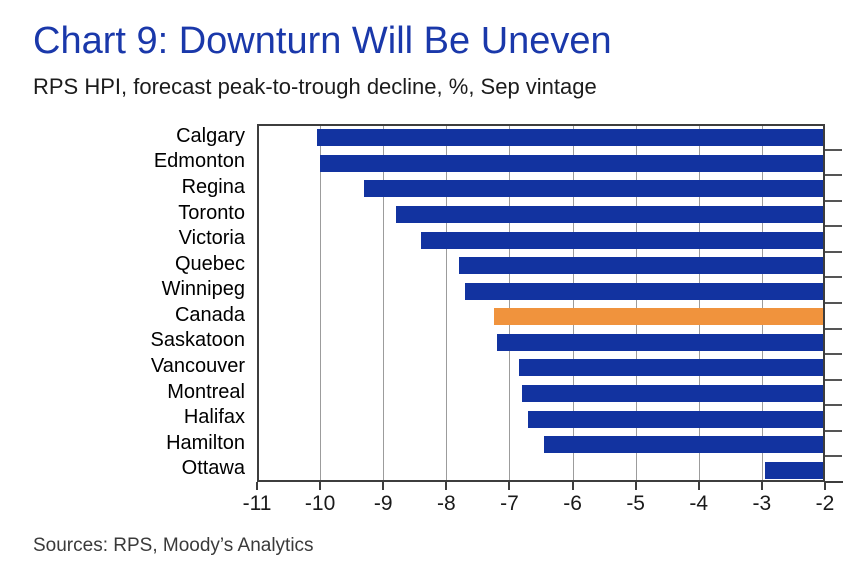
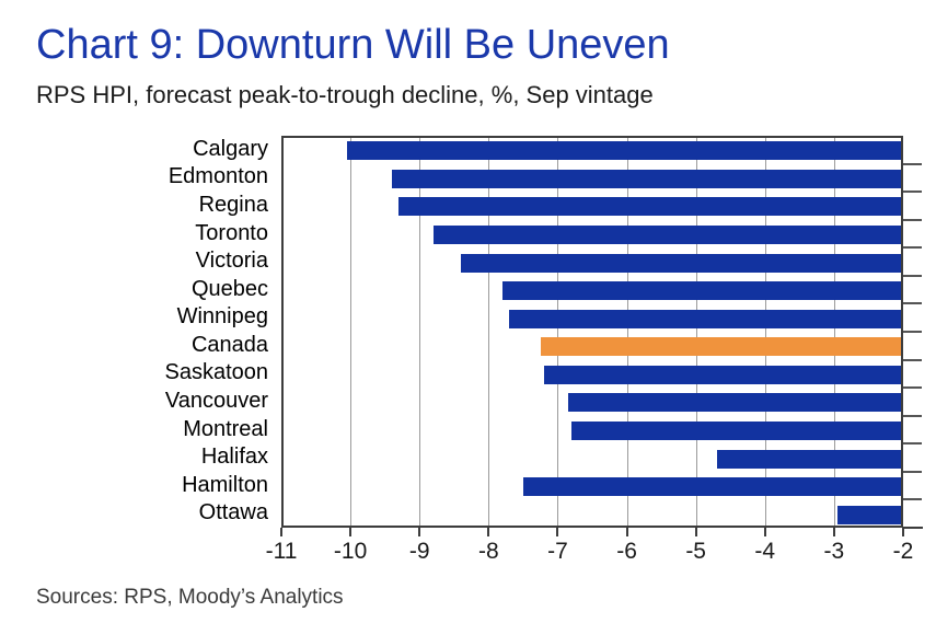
Edmonton: -10.0 -> -9.4
Halifax: -6.7 -> -4.7
Hamilton: -6.5 -> -7.5
